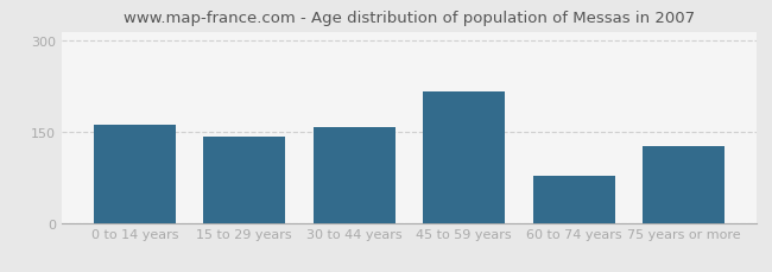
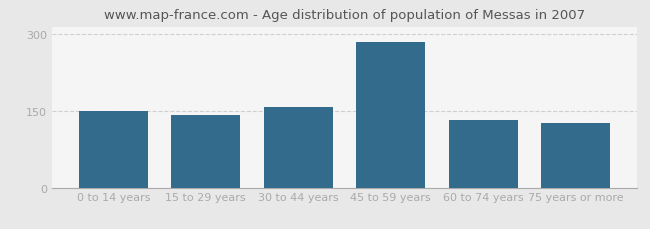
0 to 14 years: 162 -> 150
45 to 59 years: 216 -> 285
60 to 74 years: 78 -> 132
